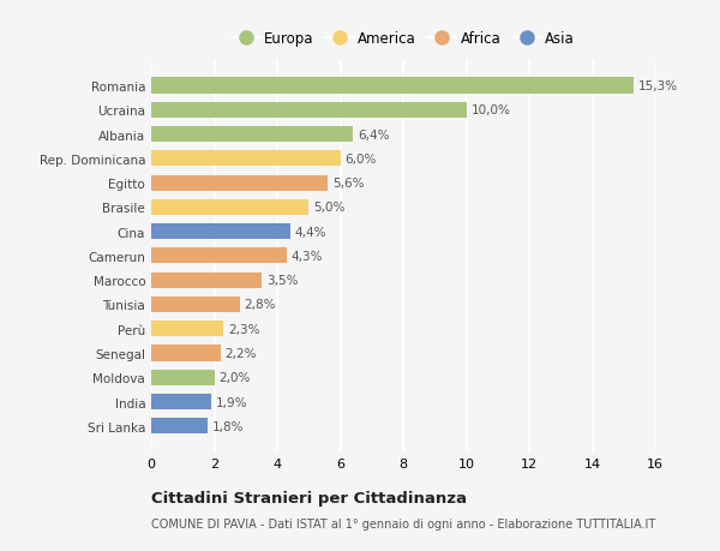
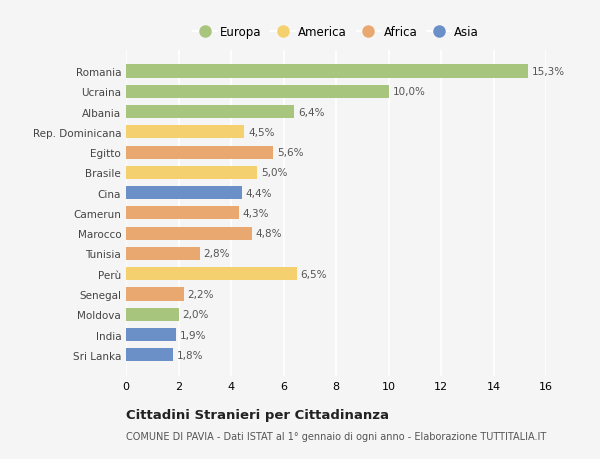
Rep. Dominicana: 6,0% -> 4,5%
Marocco: 3,5% -> 4,8%
Perù: 2,3% -> 6,5%
